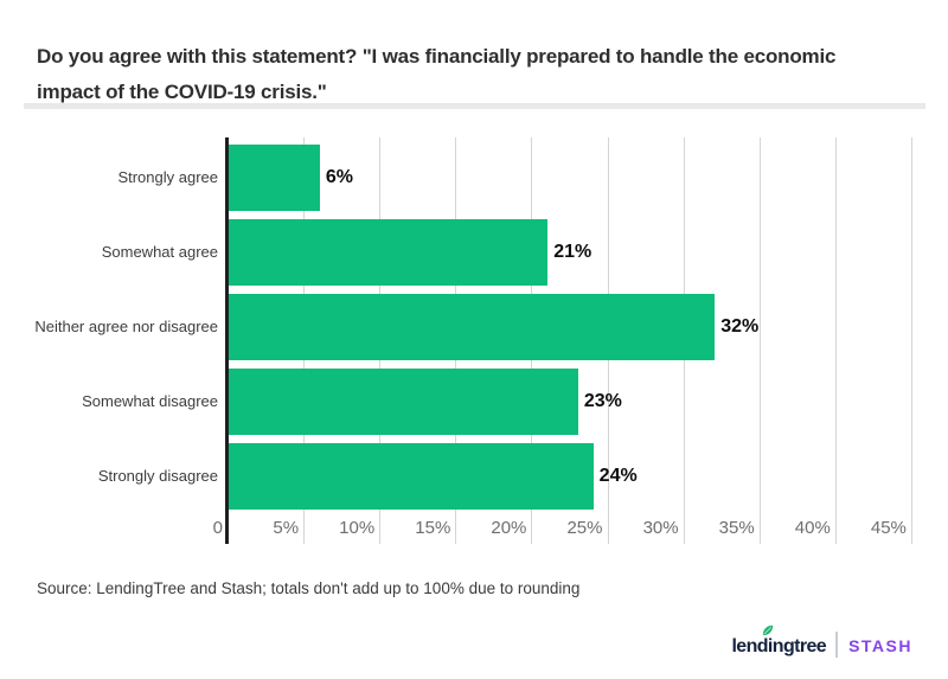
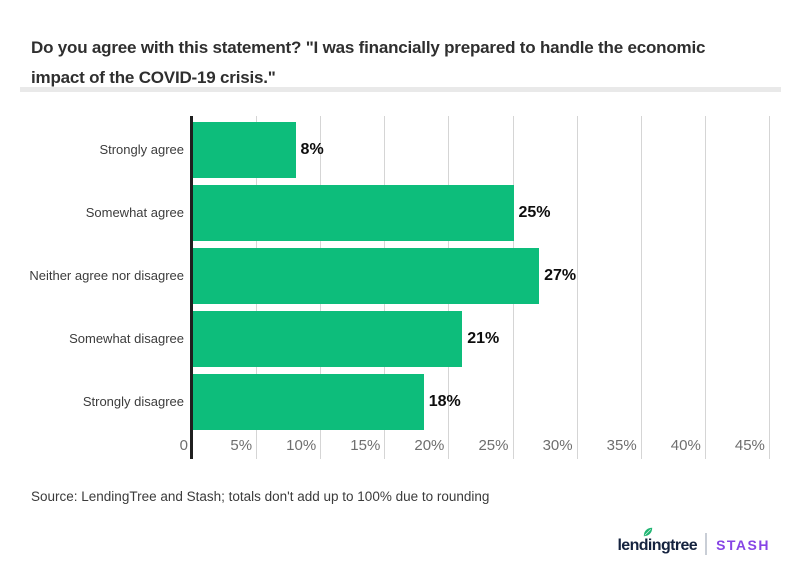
Strongly agree: 6% -> 8%
Somewhat agree: 21% -> 25%
Neither agree nor disagree: 32% -> 27%
Somewhat disagree: 23% -> 21%
Strongly disagree: 24% -> 18%
